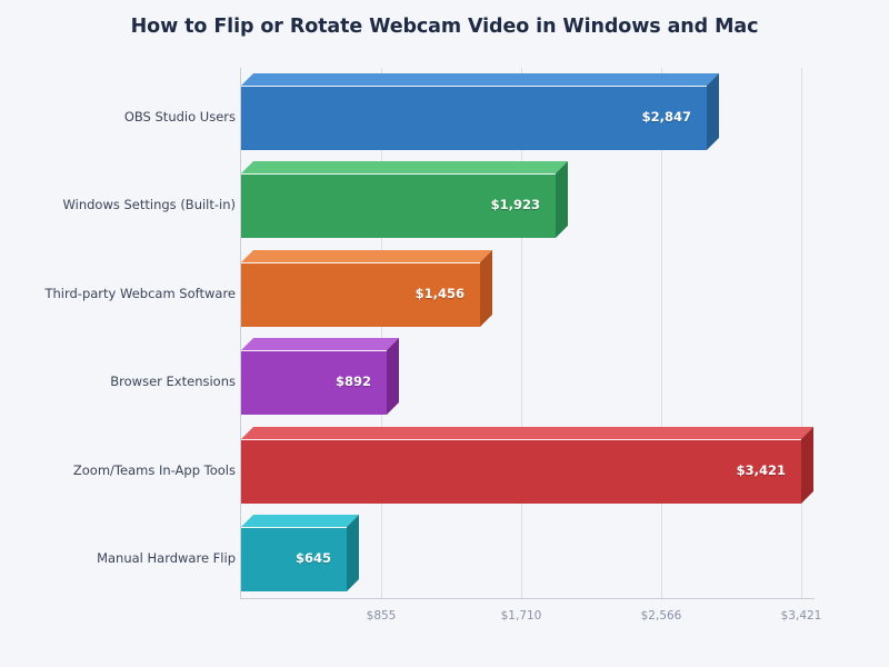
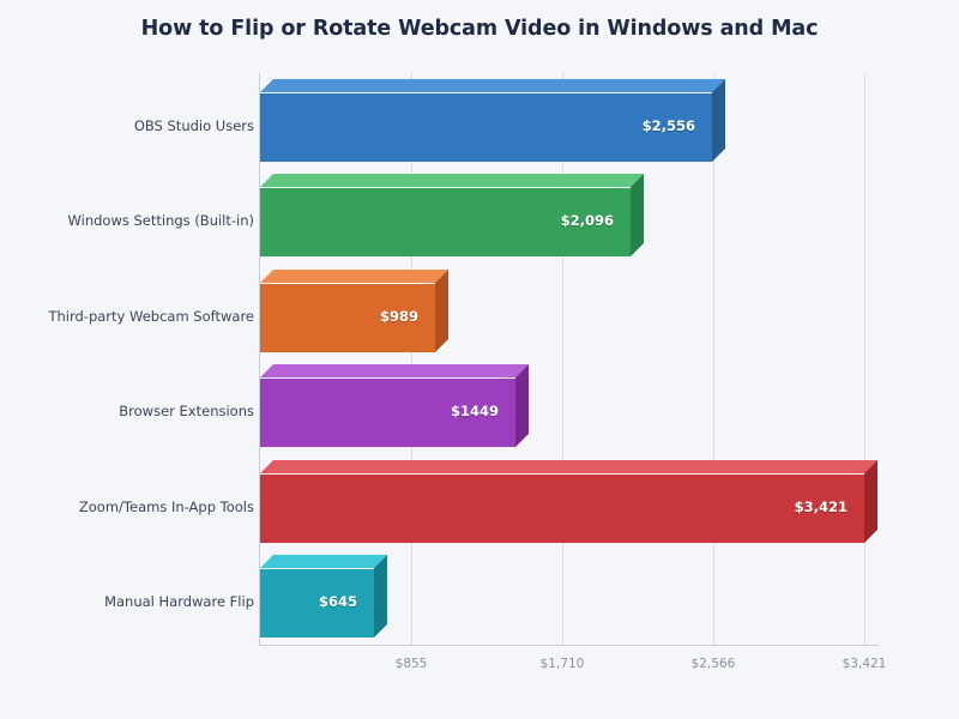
OBS Studio Users: $2,847 -> $2,556
Windows Settings (Built-in): $1,923 -> $2,096
Third-party Webcam Software: $1,456 -> $989
Browser Extensions: $892 -> $1449
